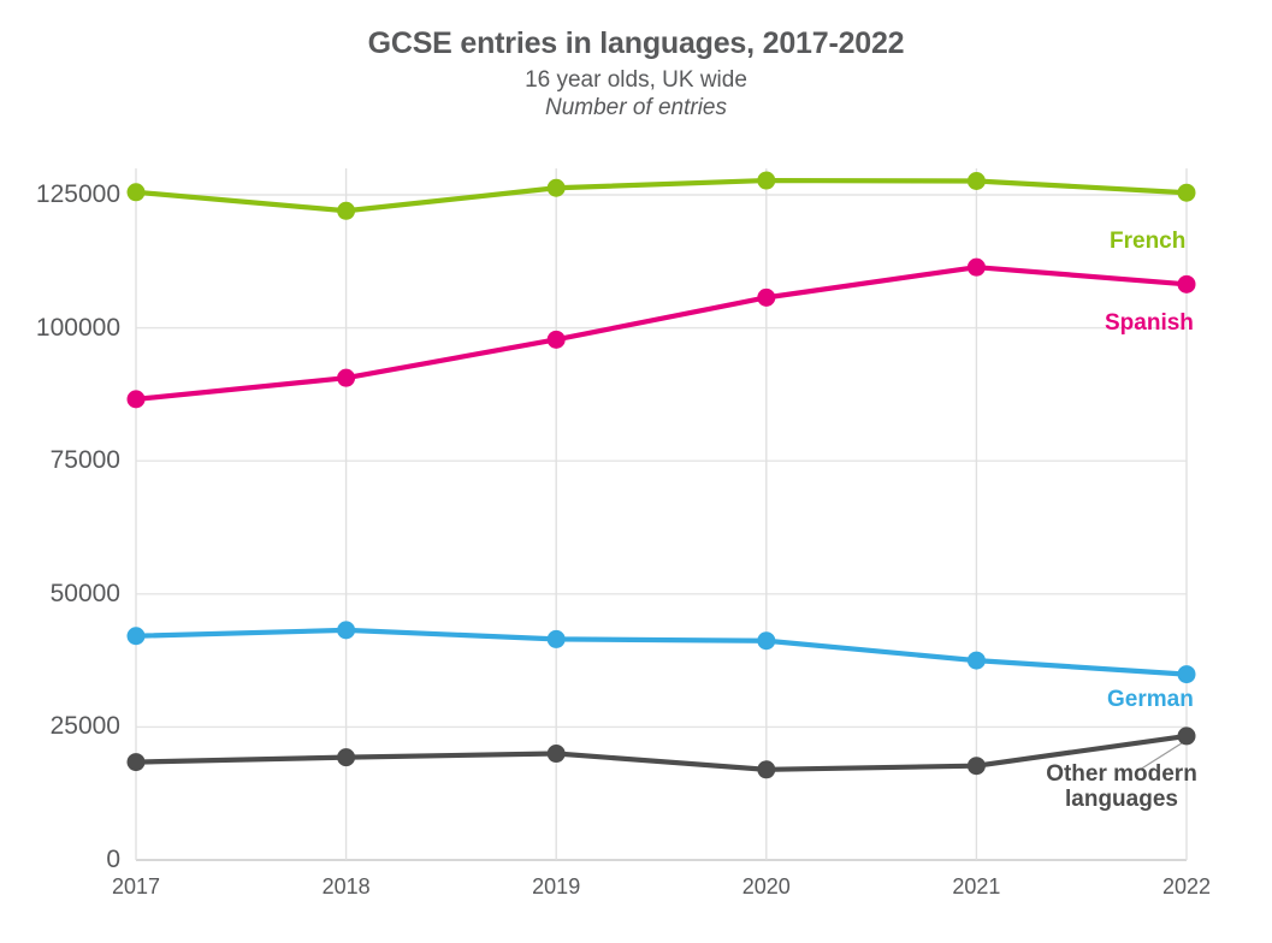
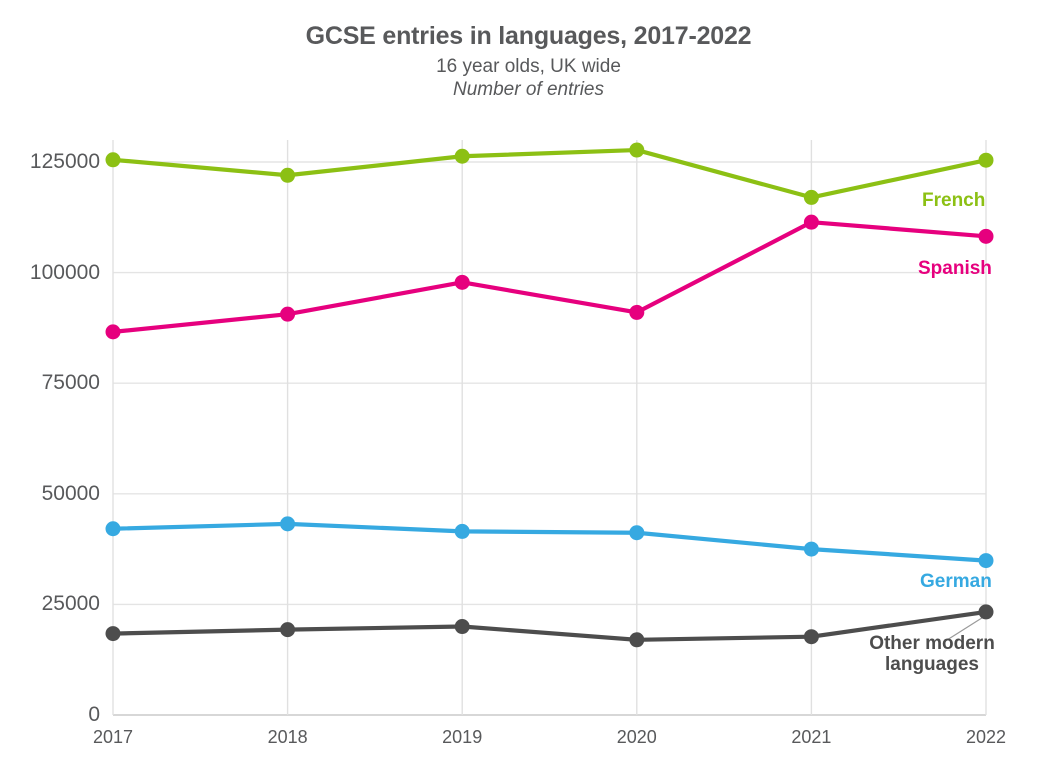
Spanish/2020: 106000 -> 91000
French/2021: 128000 -> 117000
